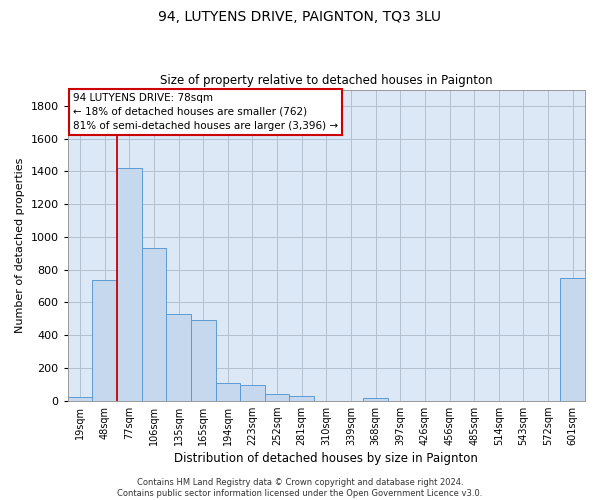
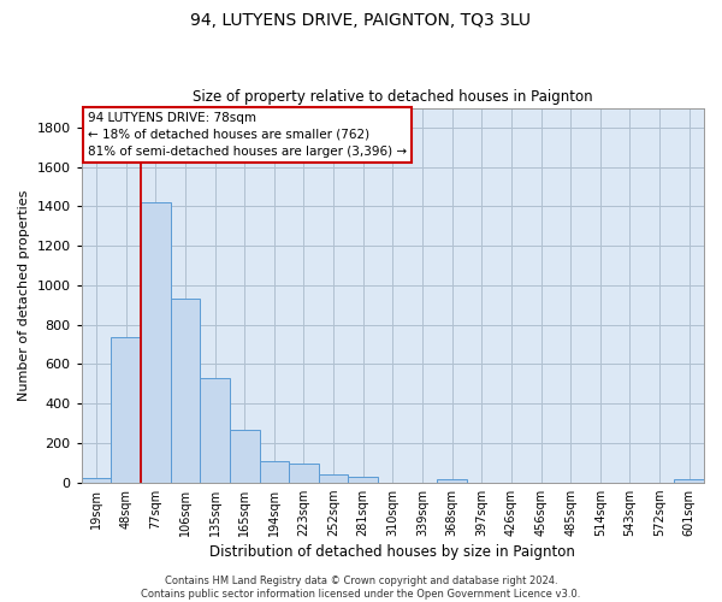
165sqm: 490 -> 260
601sqm: 750 -> 10
